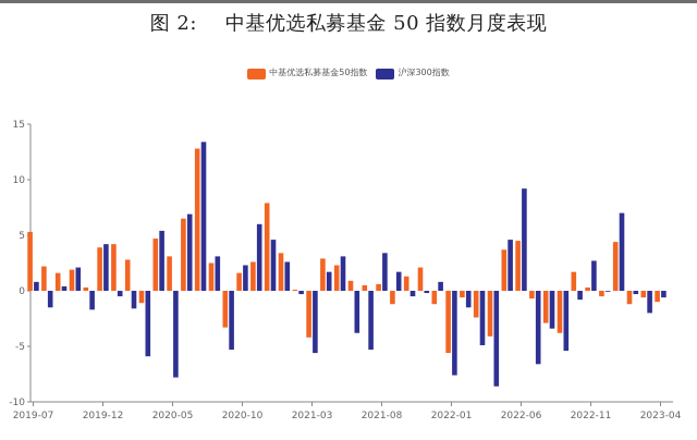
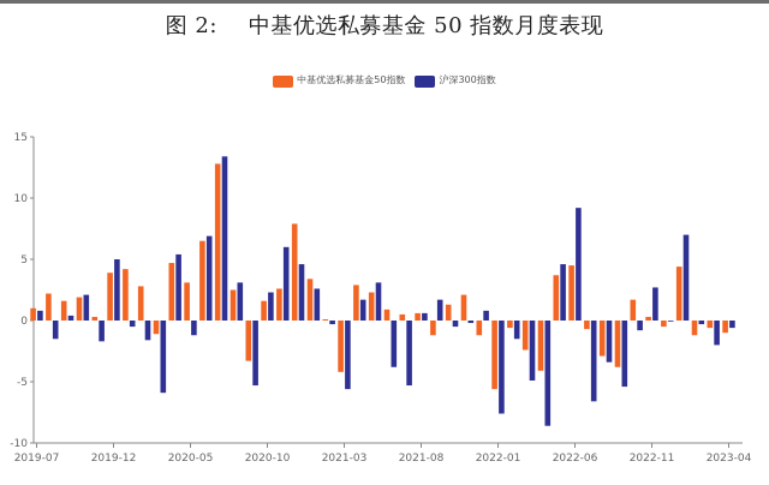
中基优选私募基金50指数/2019-07: 5.3 -> 1.0
沪深300指数/2019-12: 4.2 -> 5.0
沪深300指数/2020-05: -7.8 -> -1.2
沪深300指数/2021-08: 3.4 -> 0.6
